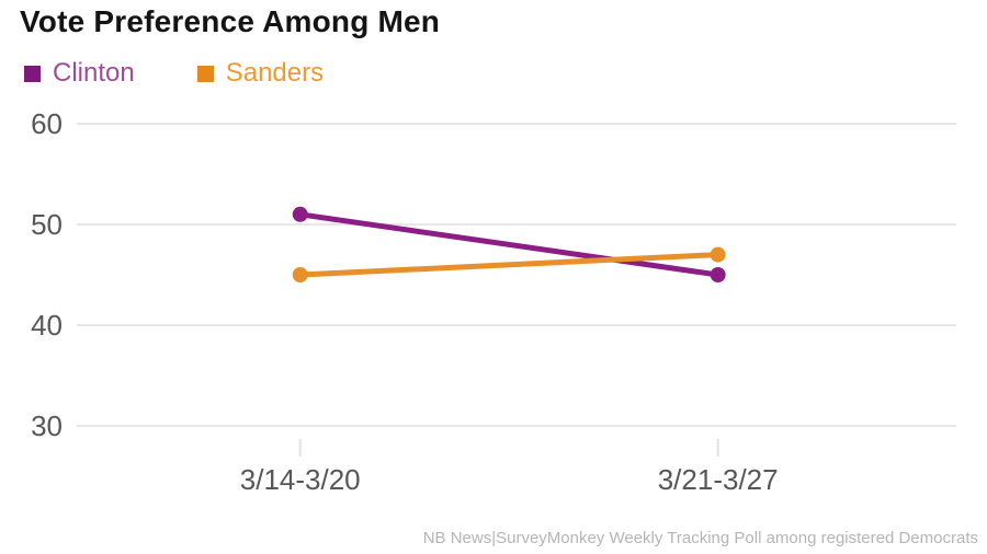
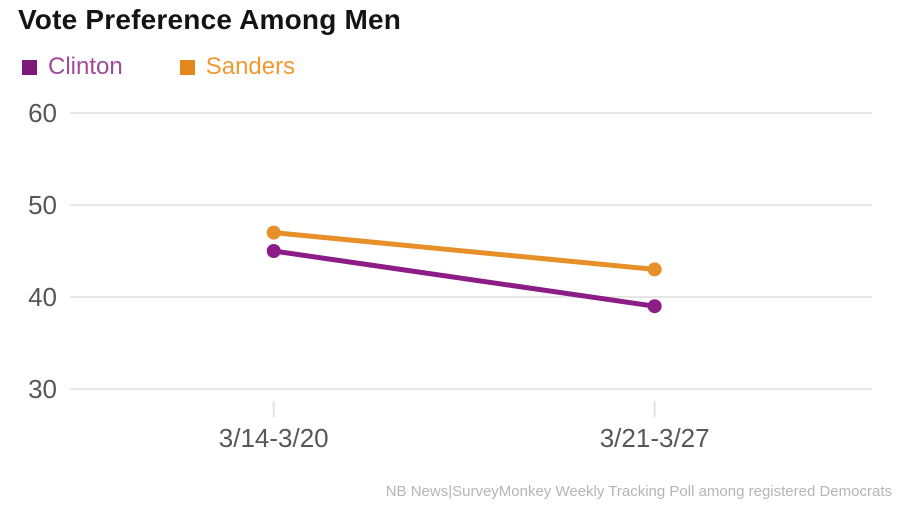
Clinton/3/14-3/20: 51 -> 45
Sanders/3/14-3/20: 45 -> 47
Clinton/3/21-3/27: 45 -> 39
Sanders/3/21-3/27: 47 -> 43
